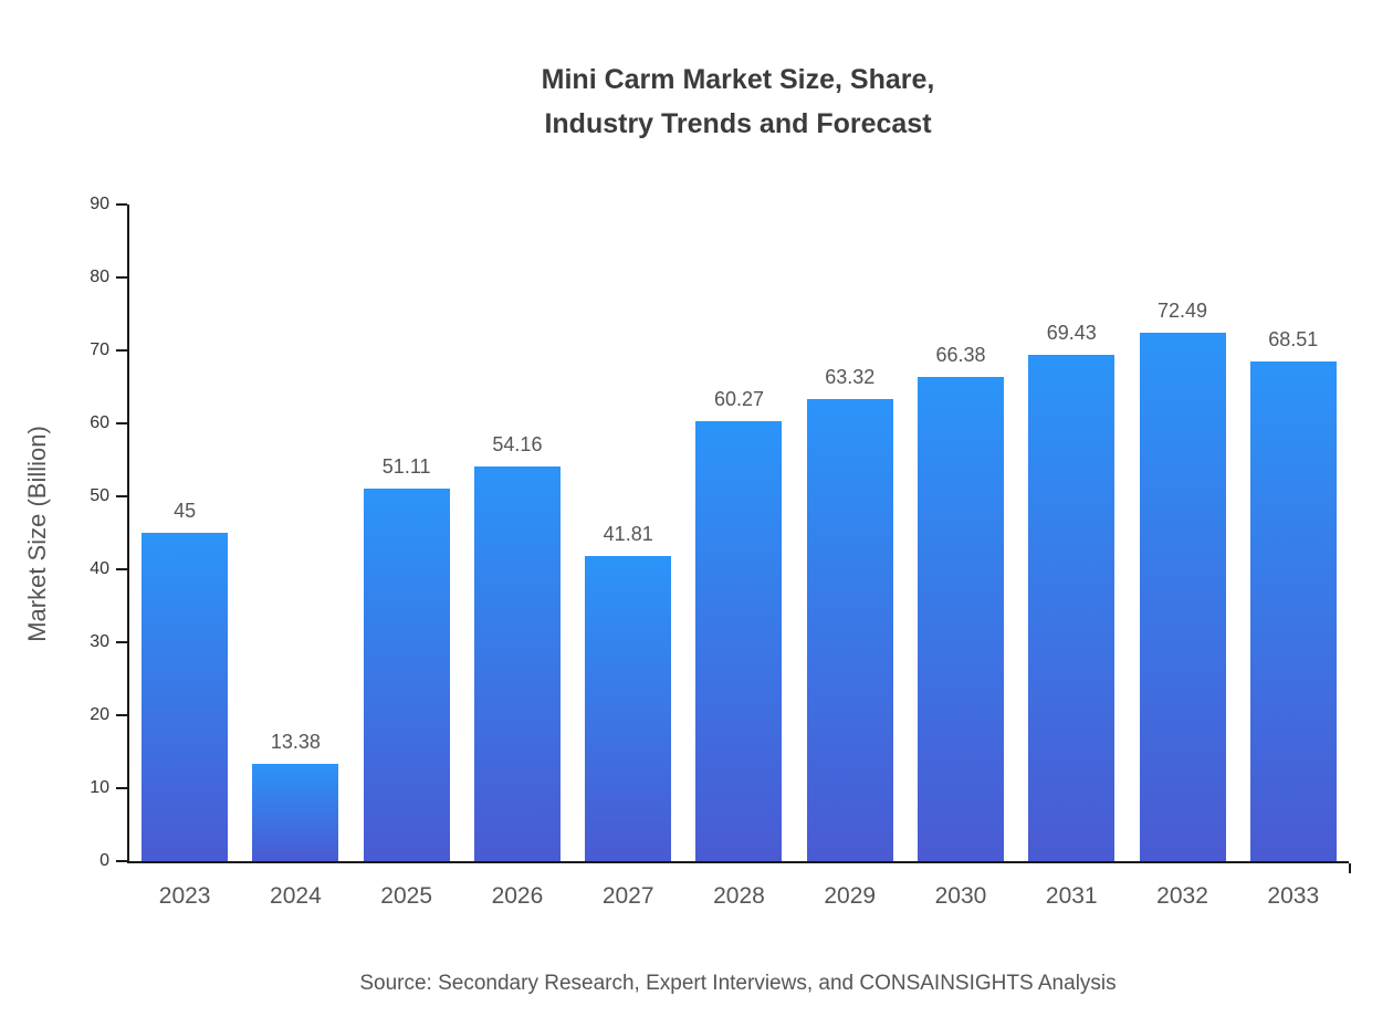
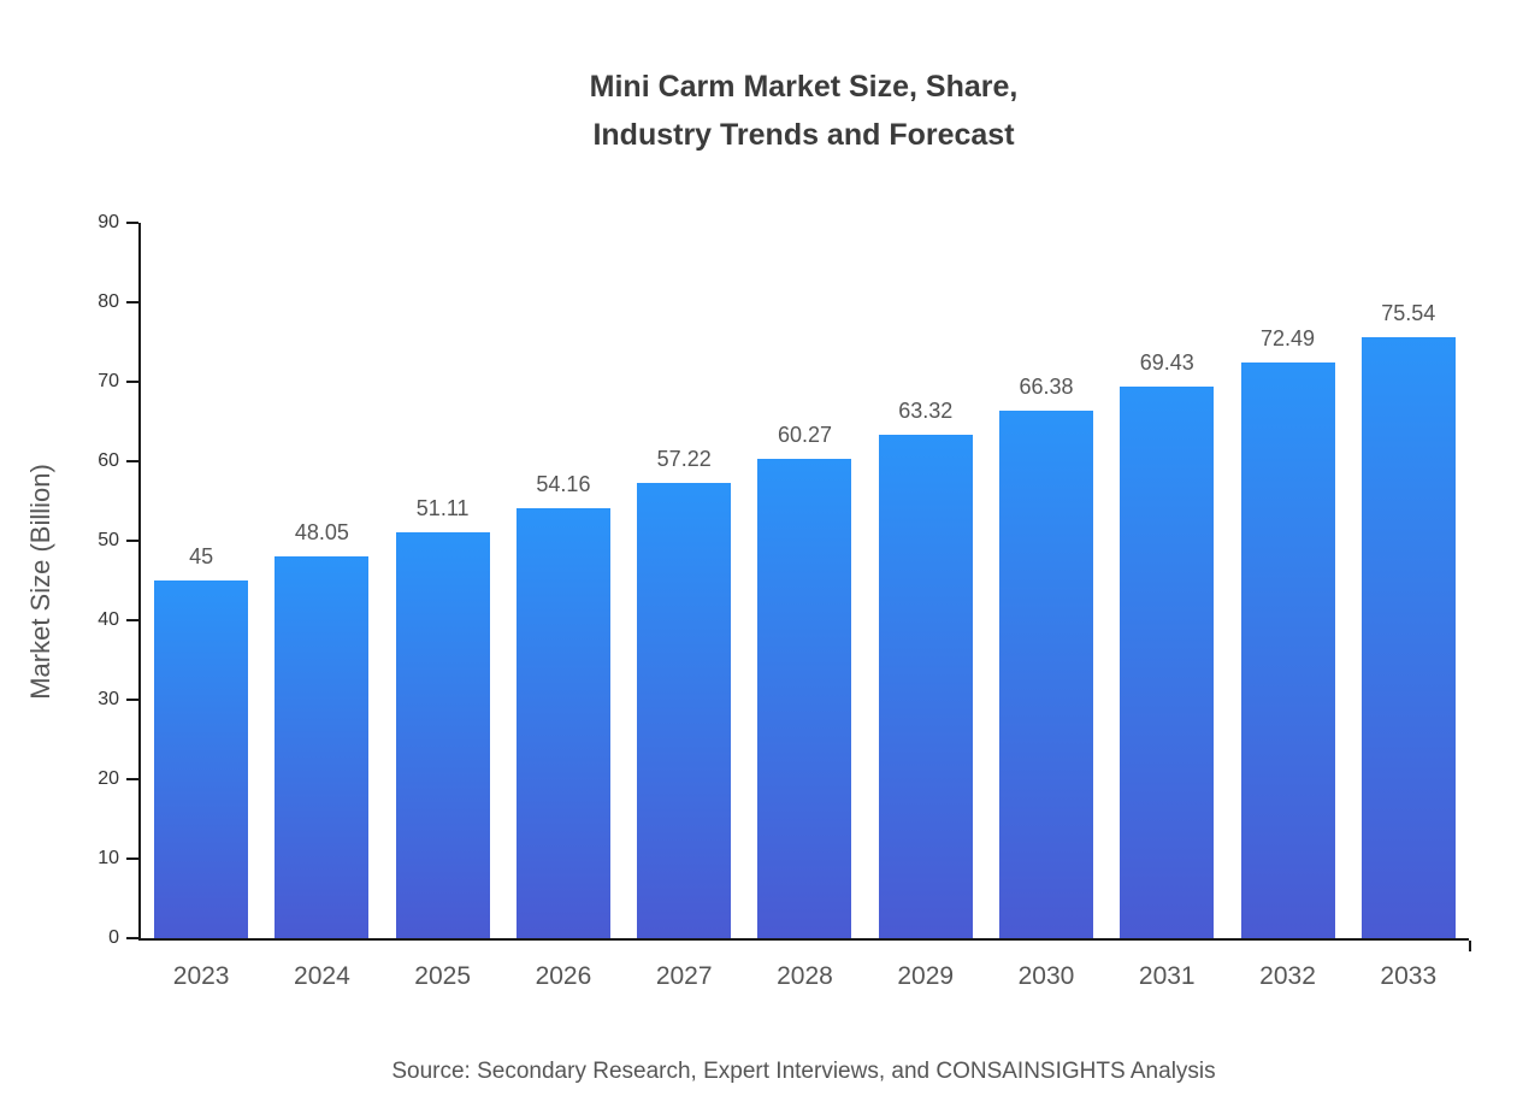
2024: 13.38 -> 48.05
2027: 41.81 -> 57.22
2033: 68.51 -> 75.54
